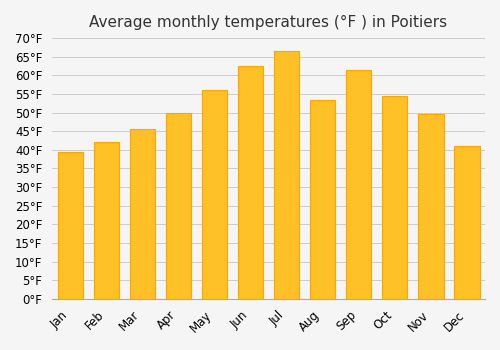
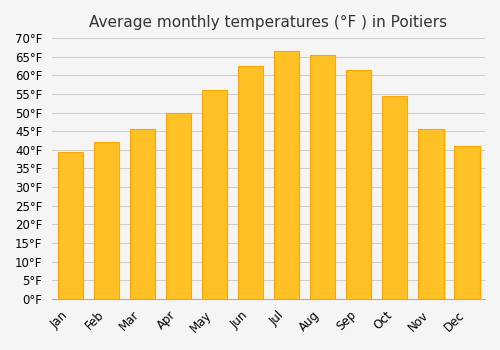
Aug: 53.5°F -> 65.5°F
Nov: 49.5°F -> 45.5°F
